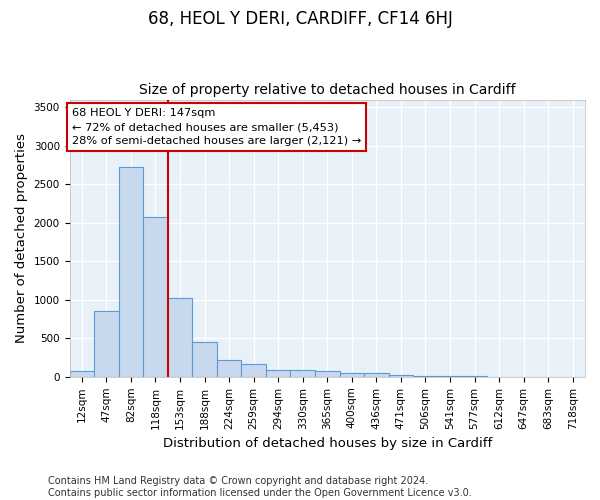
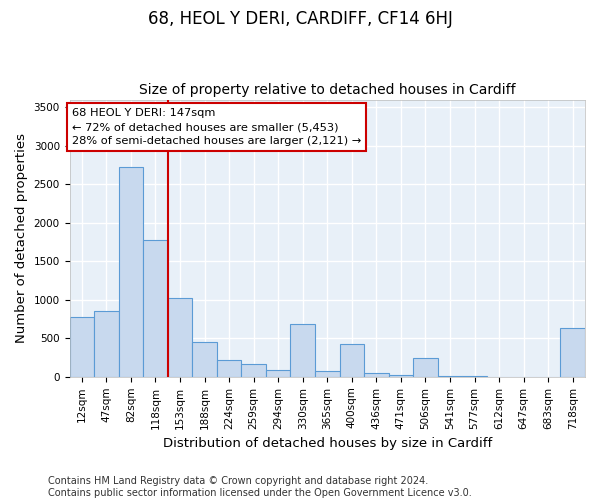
12sqm: 80 -> 780
118sqm: 2080 -> 1780
330sqm: 80 -> 680
400sqm: 50 -> 420
506sqm: 10 -> 240
718sqm: 0 -> 640
